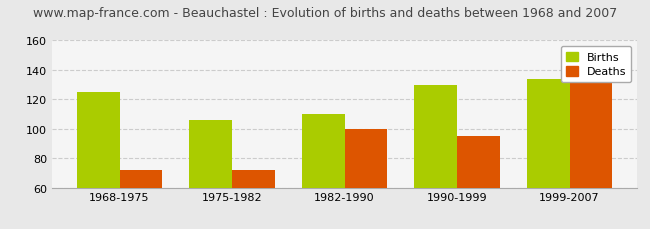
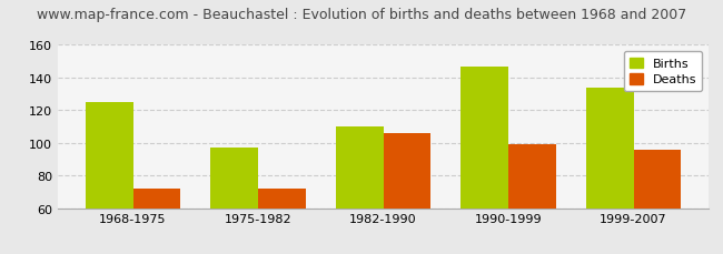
Births/1975-1982: 106 -> 97
Deaths/1982-1990: 100 -> 106
Births/1990-1999: 130 -> 147
Deaths/1990-1999: 95 -> 99
Deaths/1999-2007: 133 -> 96
